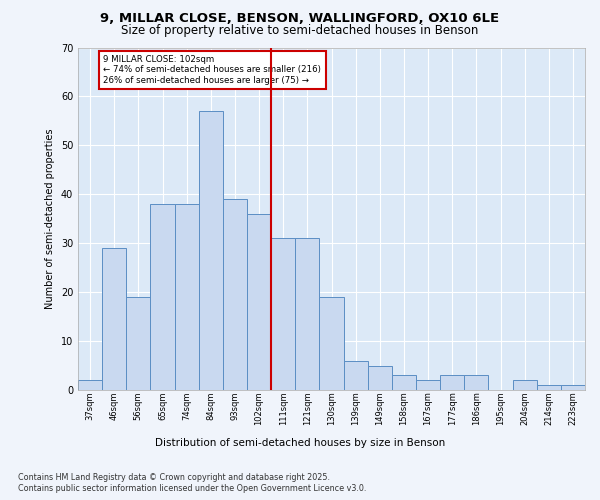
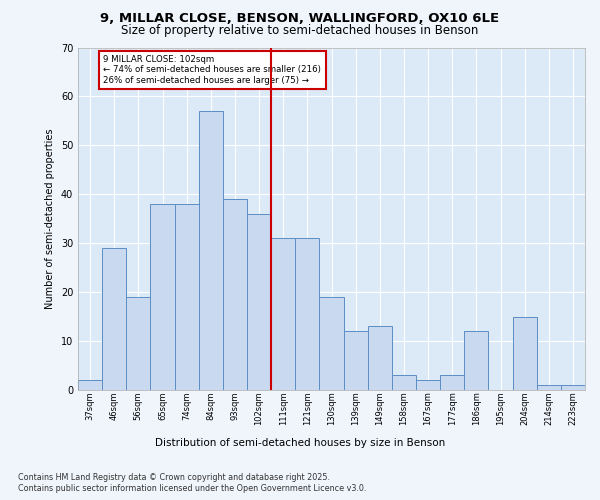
139sqm: 6 -> 12
149sqm: 5 -> 13
186sqm: 3 -> 12
204sqm: 2 -> 15
